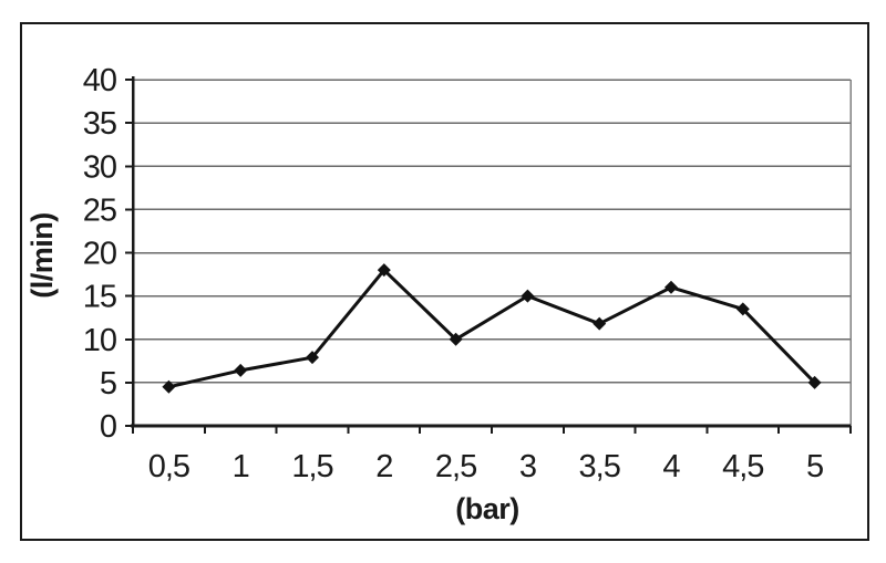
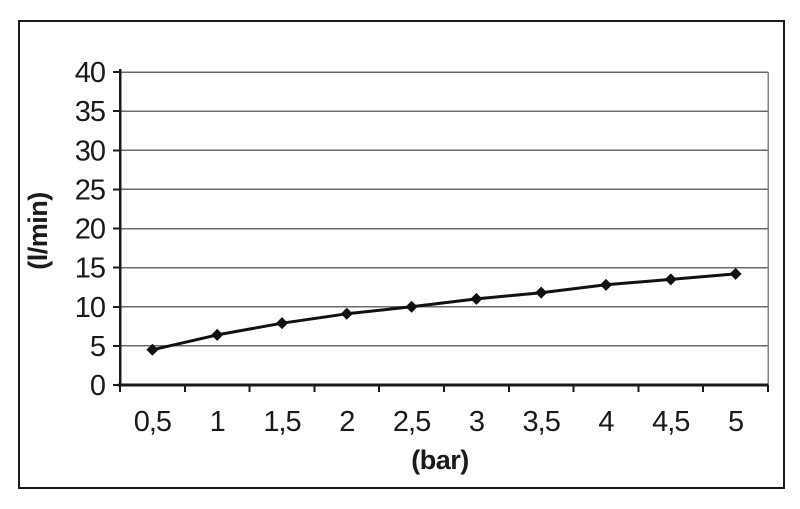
2: 18 -> 9
3: 15 -> 11
4: 16 -> 13
5: 5 -> 14
